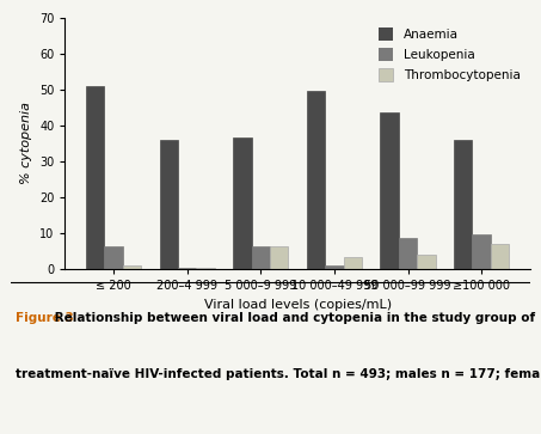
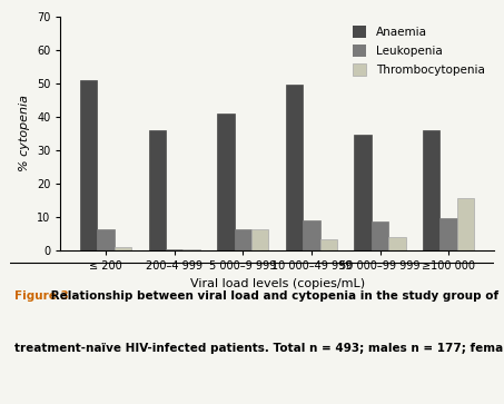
Anaemia/5 000–9 999: 36.5 -> 41.0
Leukopenia/10 000–49 999: 1.0 -> 9.0
Anaemia/50 000–99 999: 43.5 -> 34.5
Thrombocytopenia/≥100 000: 7.0 -> 15.5
